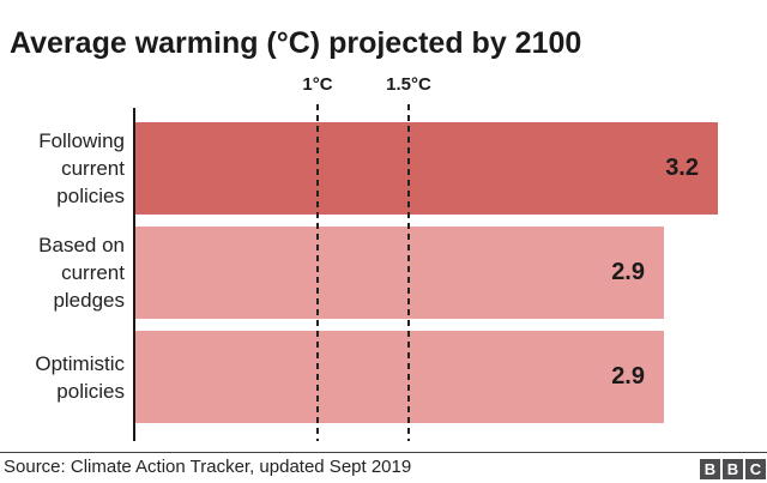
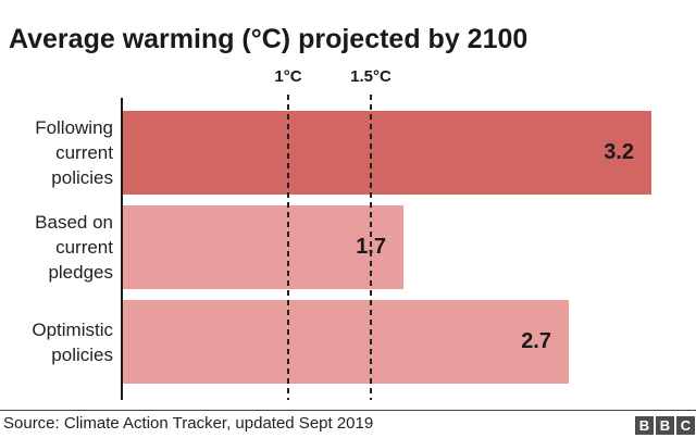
Based on current pledges: 2.9 -> 1.7
Optimistic policies: 2.9 -> 2.7
